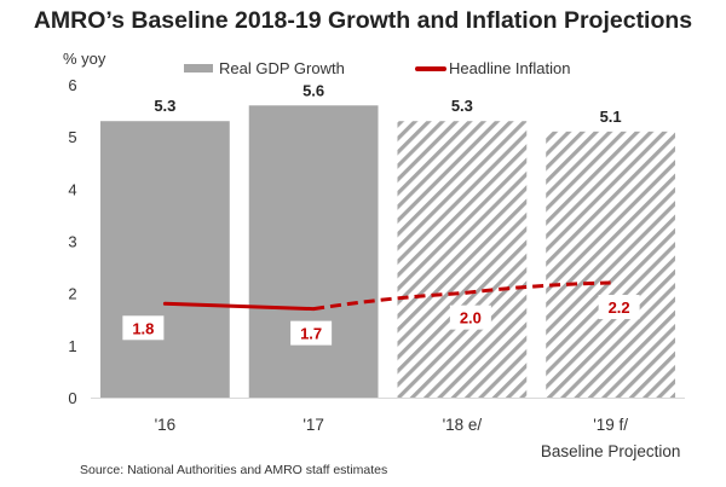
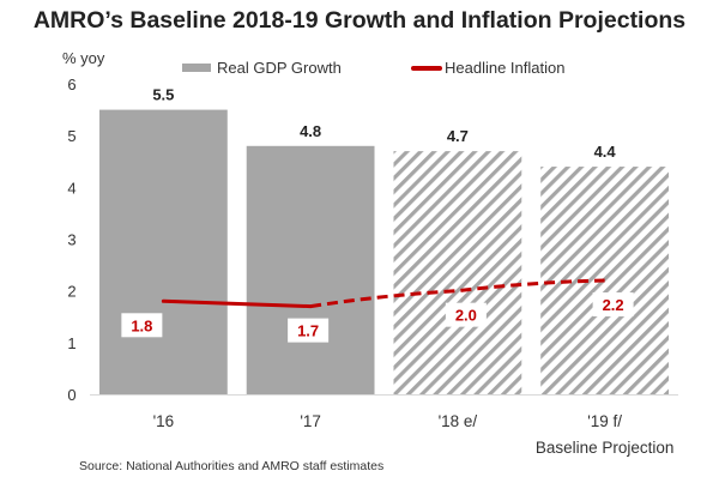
Real GDP Growth/'16: 5.3 -> 5.5
Real GDP Growth/'17: 5.6 -> 4.8
Real GDP Growth/'18 e/: 5.3 -> 4.7
Real GDP Growth/'19 f/: 5.1 -> 4.4
